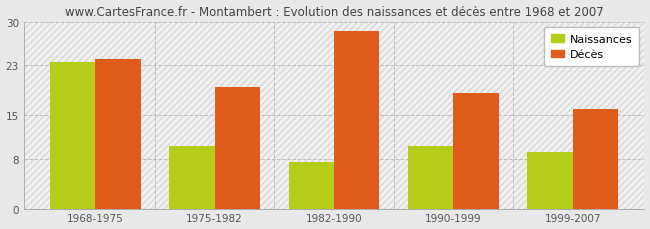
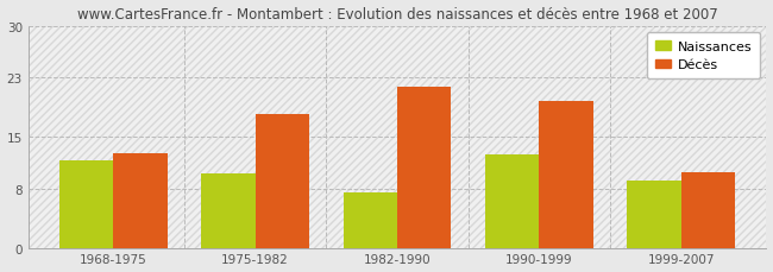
Naissances/1968-1975: 23.5 -> 11.8
Décès/1968-1975: 24.0 -> 12.8
Décès/1975-1982: 19.5 -> 18.0
Décès/1982-1990: 28.5 -> 21.8
Naissances/1990-1999: 10.0 -> 12.6
Décès/1990-1999: 18.5 -> 19.8
Décès/1999-2007: 16.0 -> 10.2
